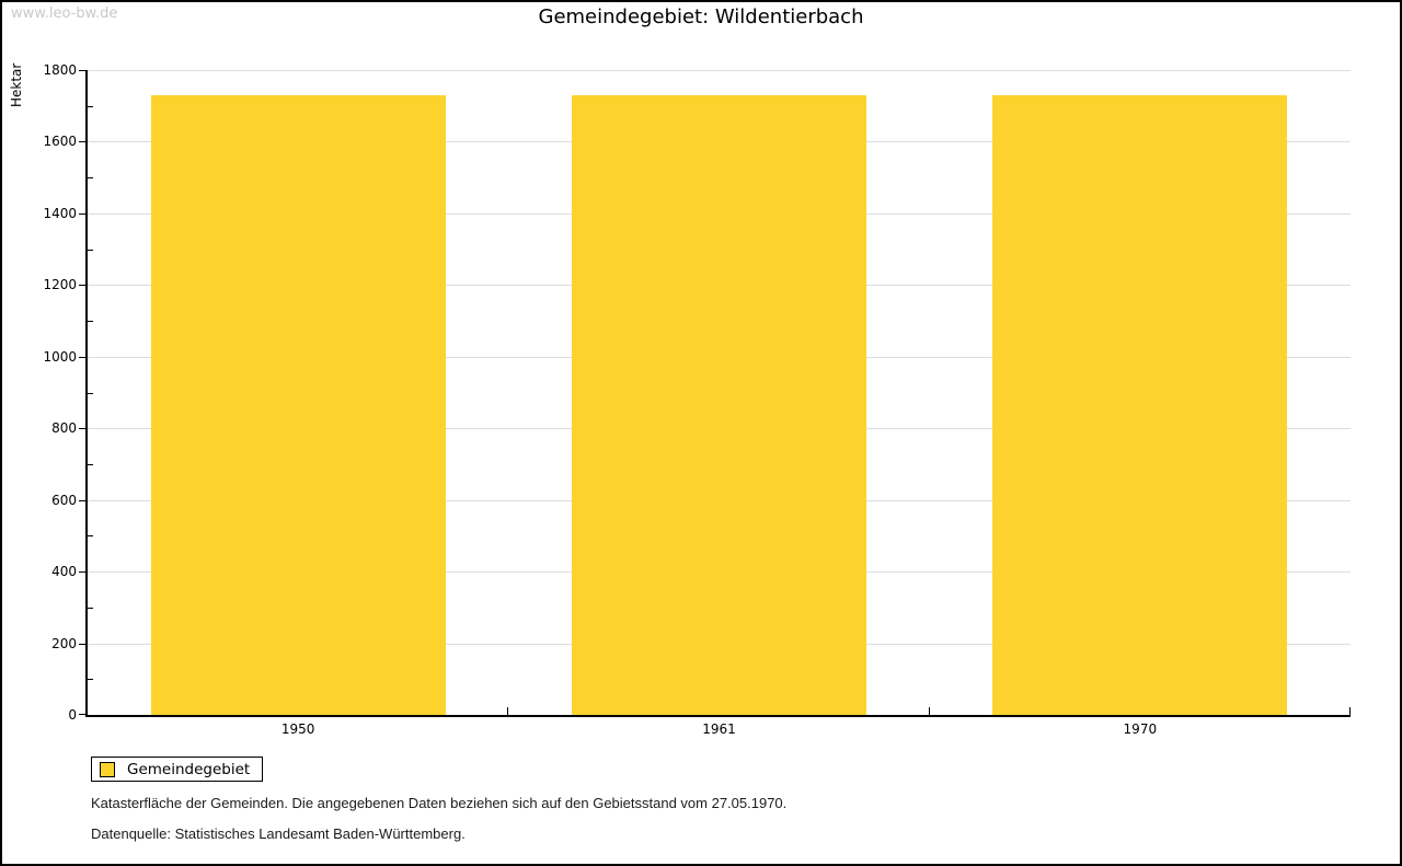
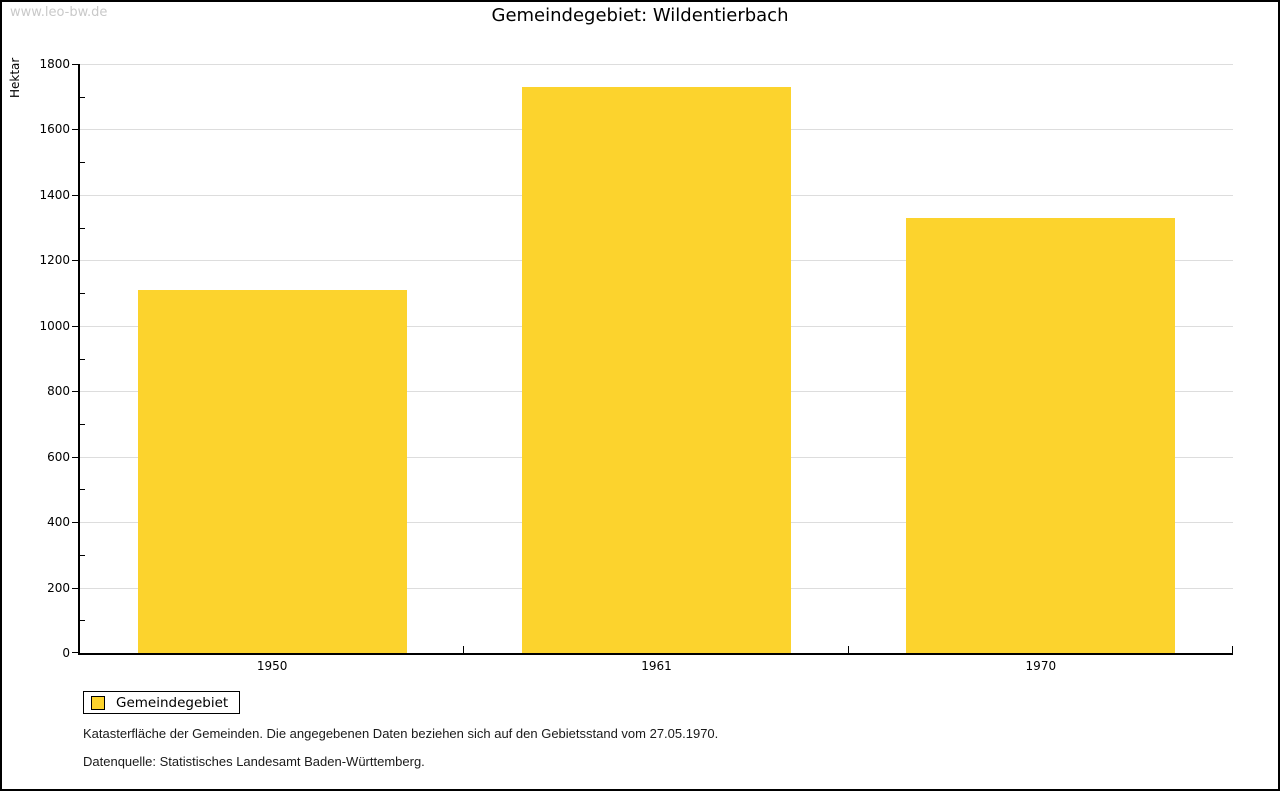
1950: 1730 -> 1110
1970: 1730 -> 1330
